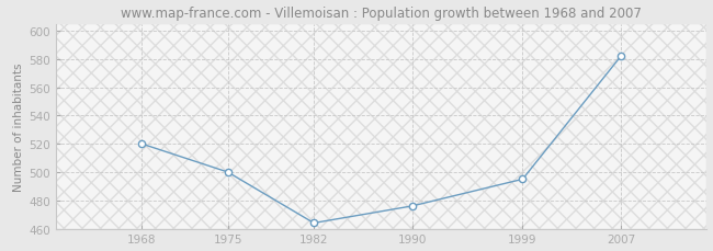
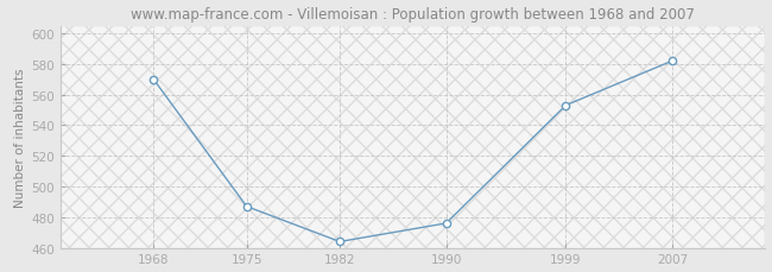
1968: 520 -> 570
1975: 500 -> 487
1999: 495 -> 553
